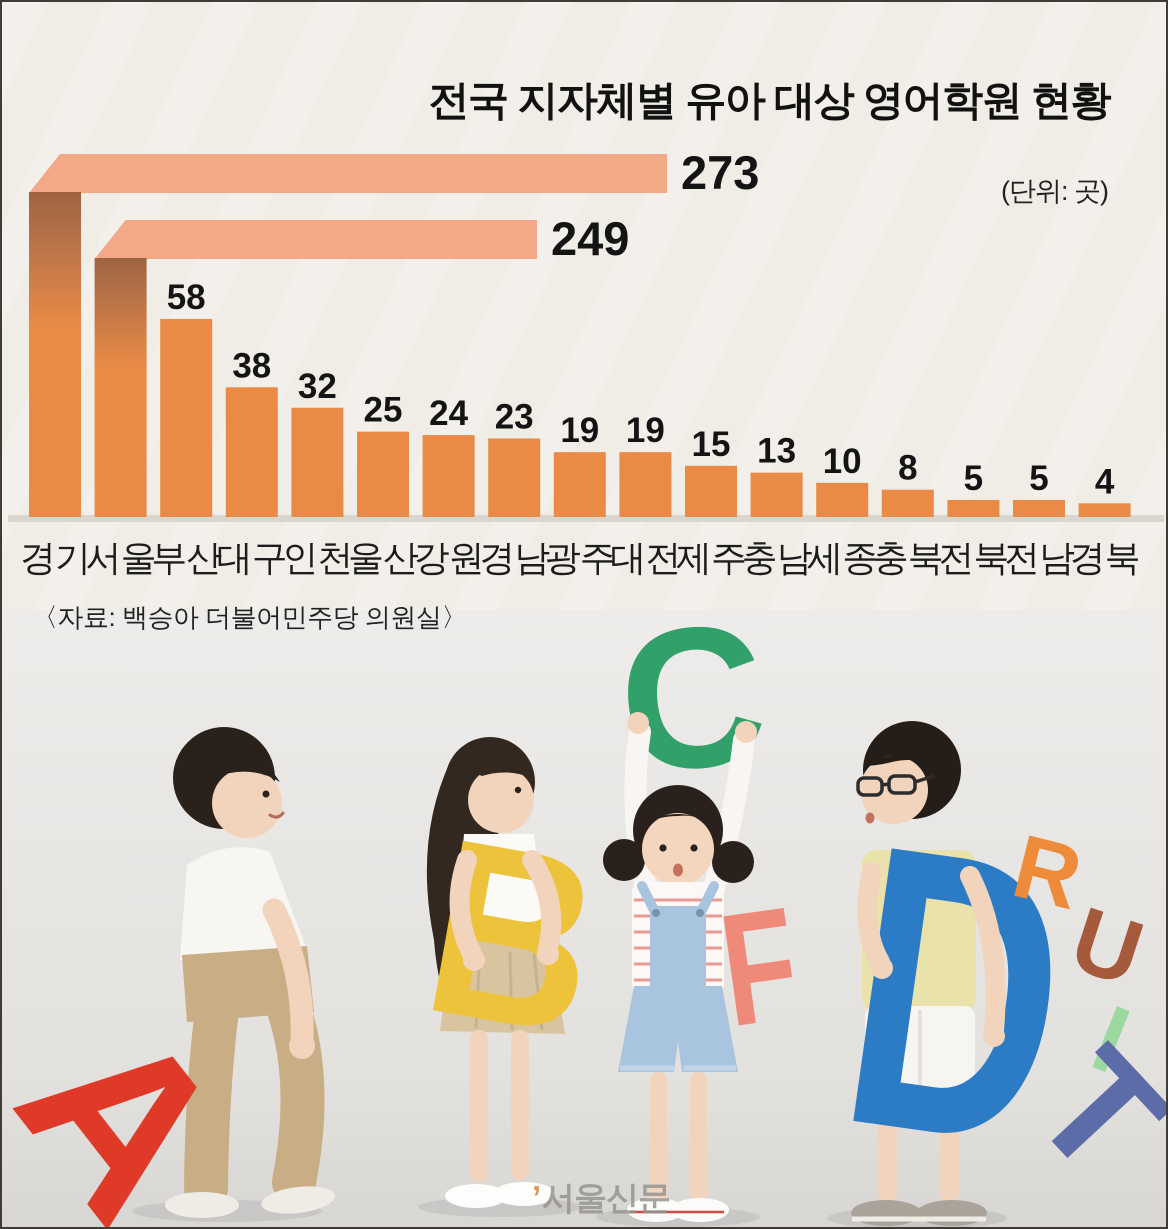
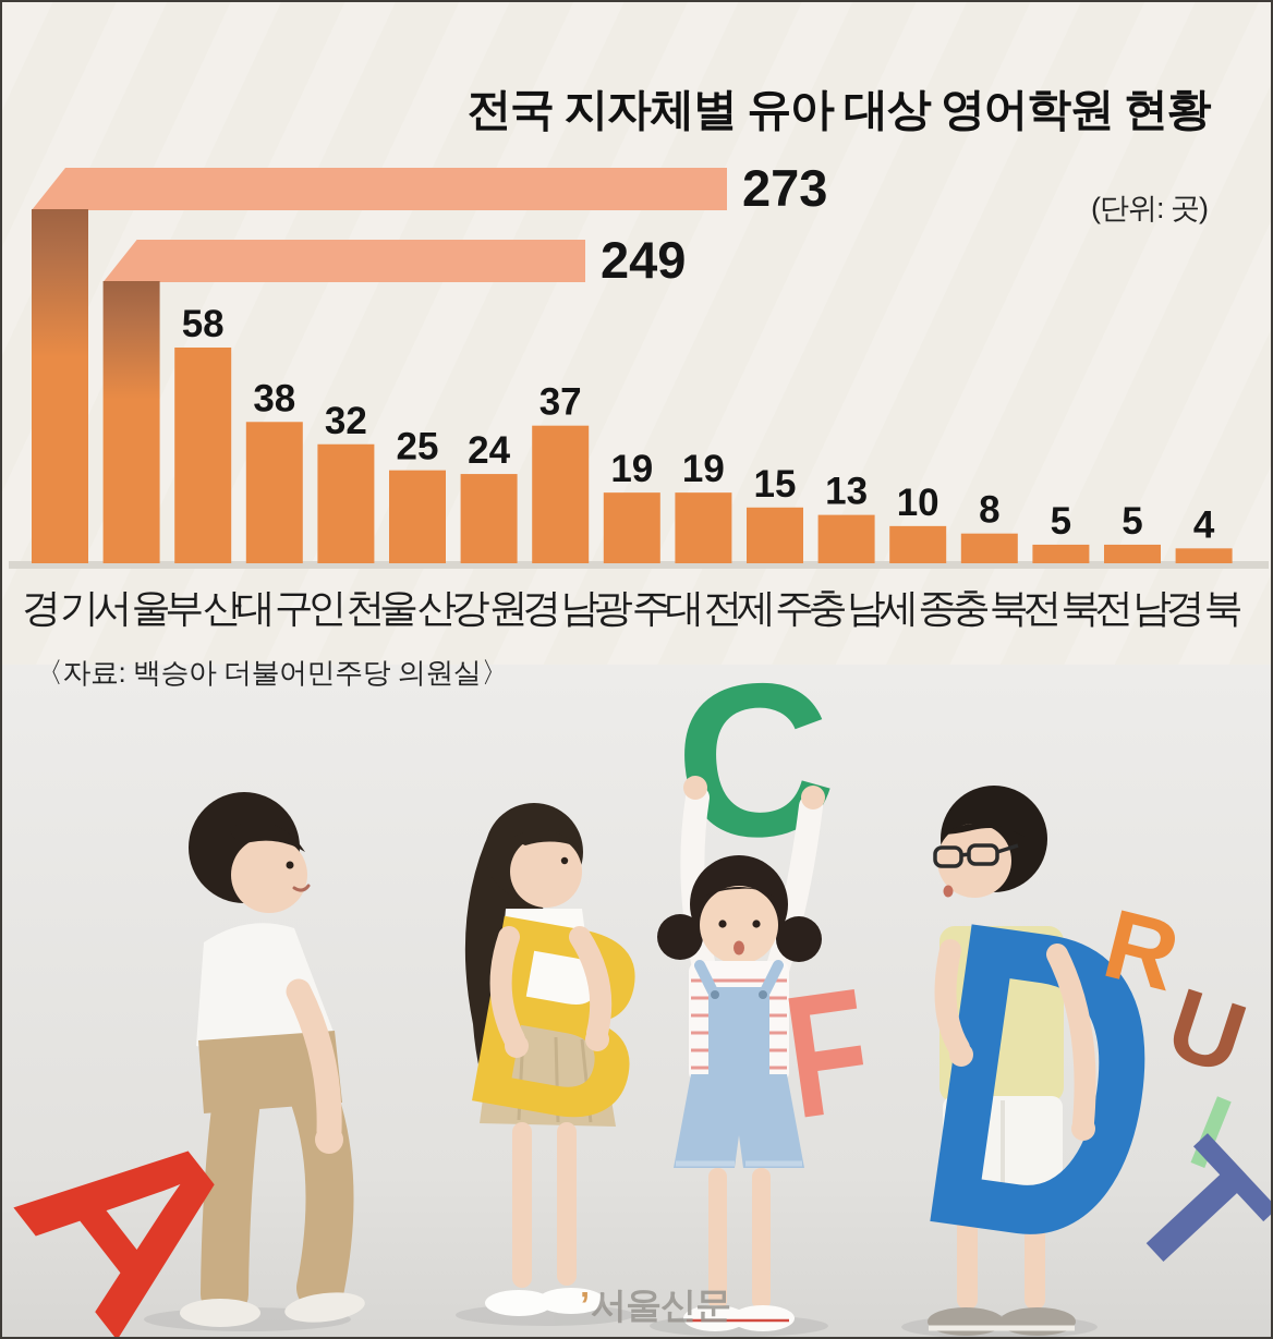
경남: 23 -> 37
